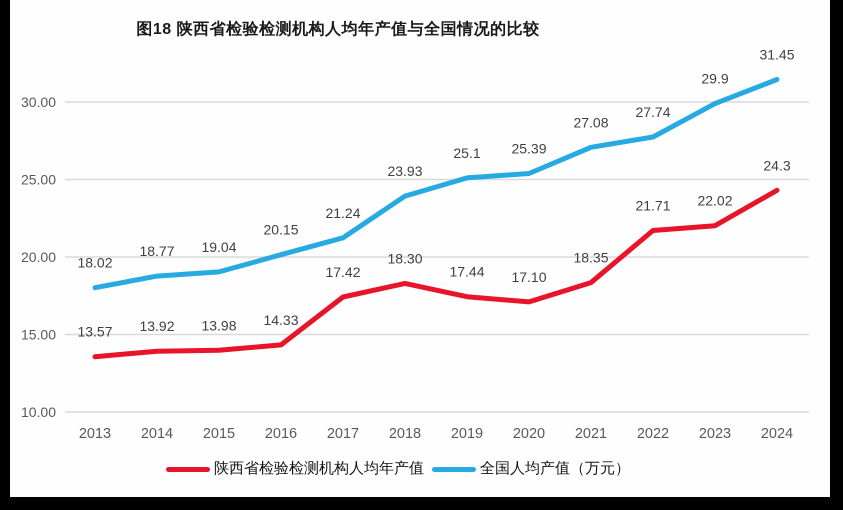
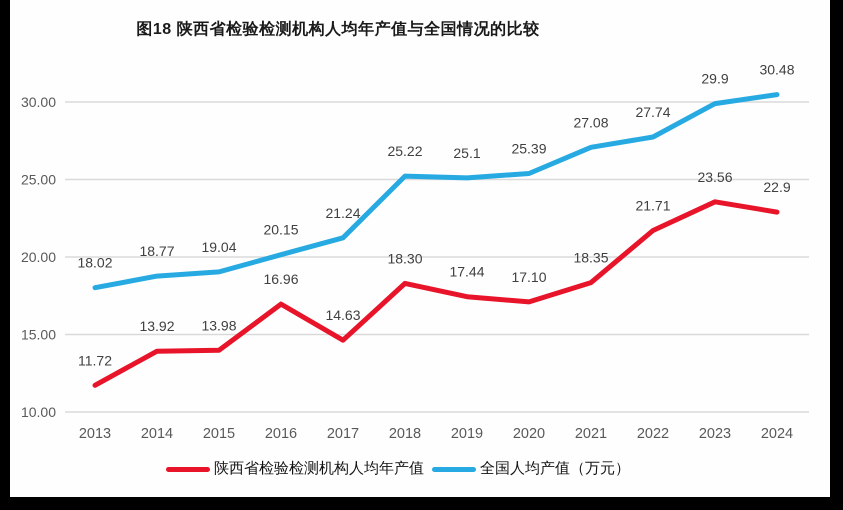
陕西省检验检测机构人均年产值/2013: 13.57 -> 11.72
陕西省检验检测机构人均年产值/2016: 14.33 -> 16.96
陕西省检验检测机构人均年产值/2017: 17.42 -> 14.63
全国人均产值（万元）/2018: 23.93 -> 25.22
陕西省检验检测机构人均年产值/2023: 22.02 -> 23.56
陕西省检验检测机构人均年产值/2024: 24.3 -> 22.9
全国人均产值（万元）/2024: 31.45 -> 30.48
